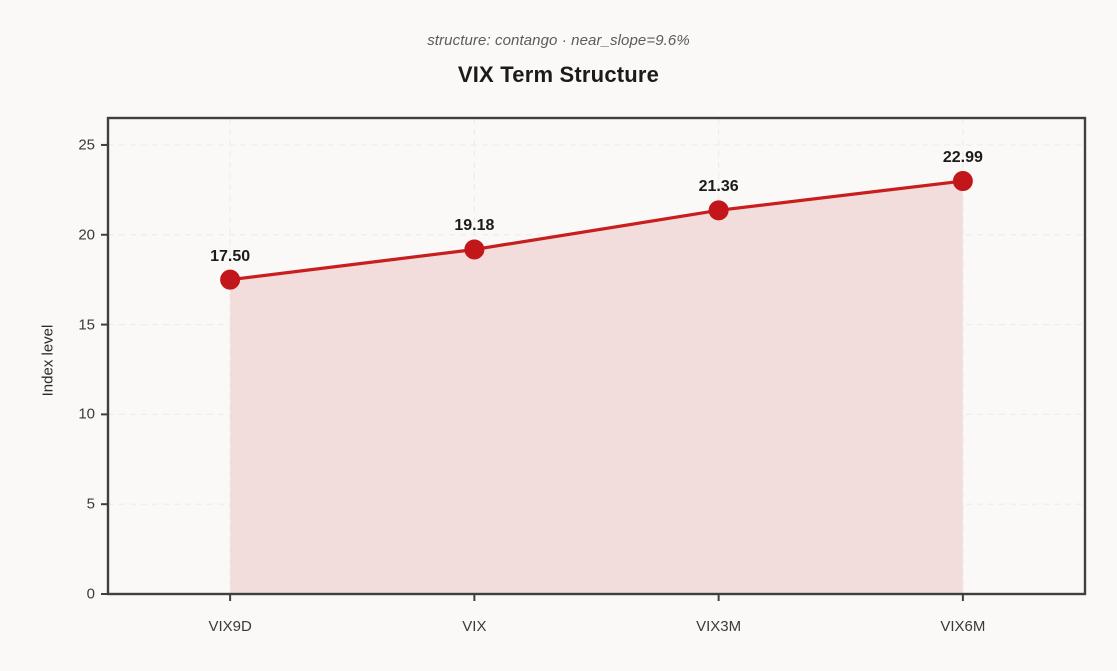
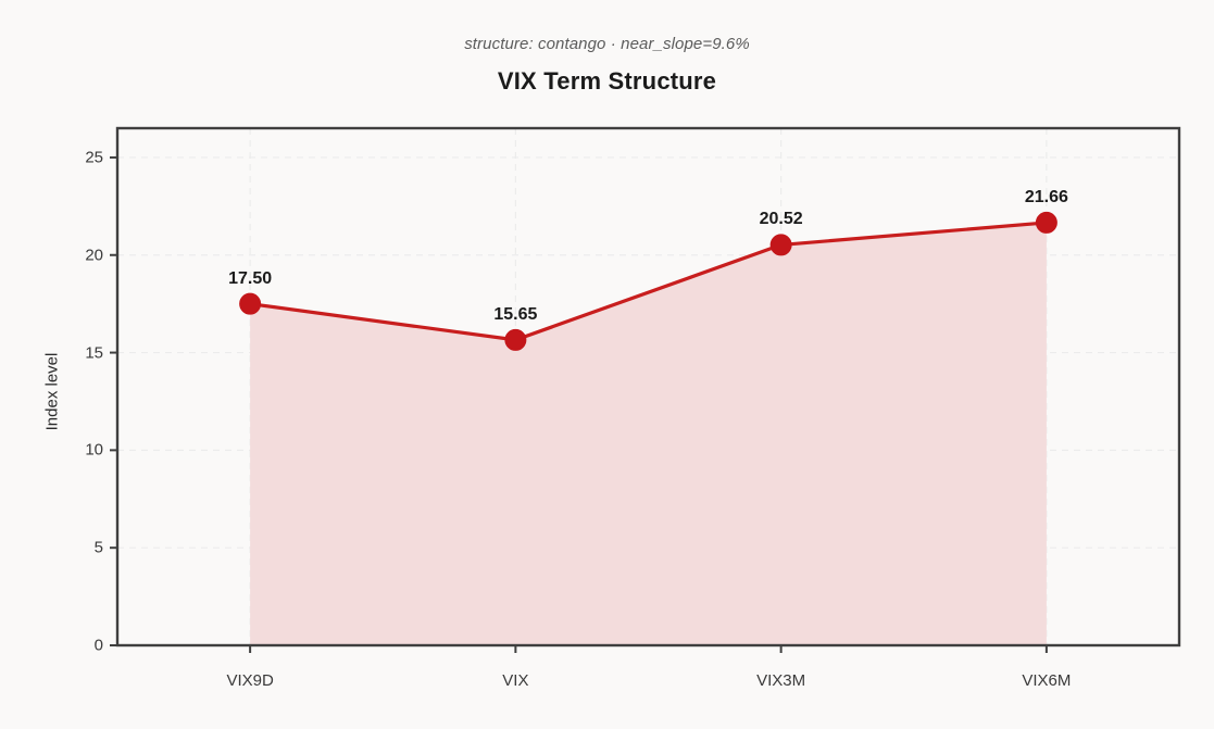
VIX: 19.18 -> 15.65
VIX3M: 21.36 -> 20.52
VIX6M: 22.99 -> 21.66
